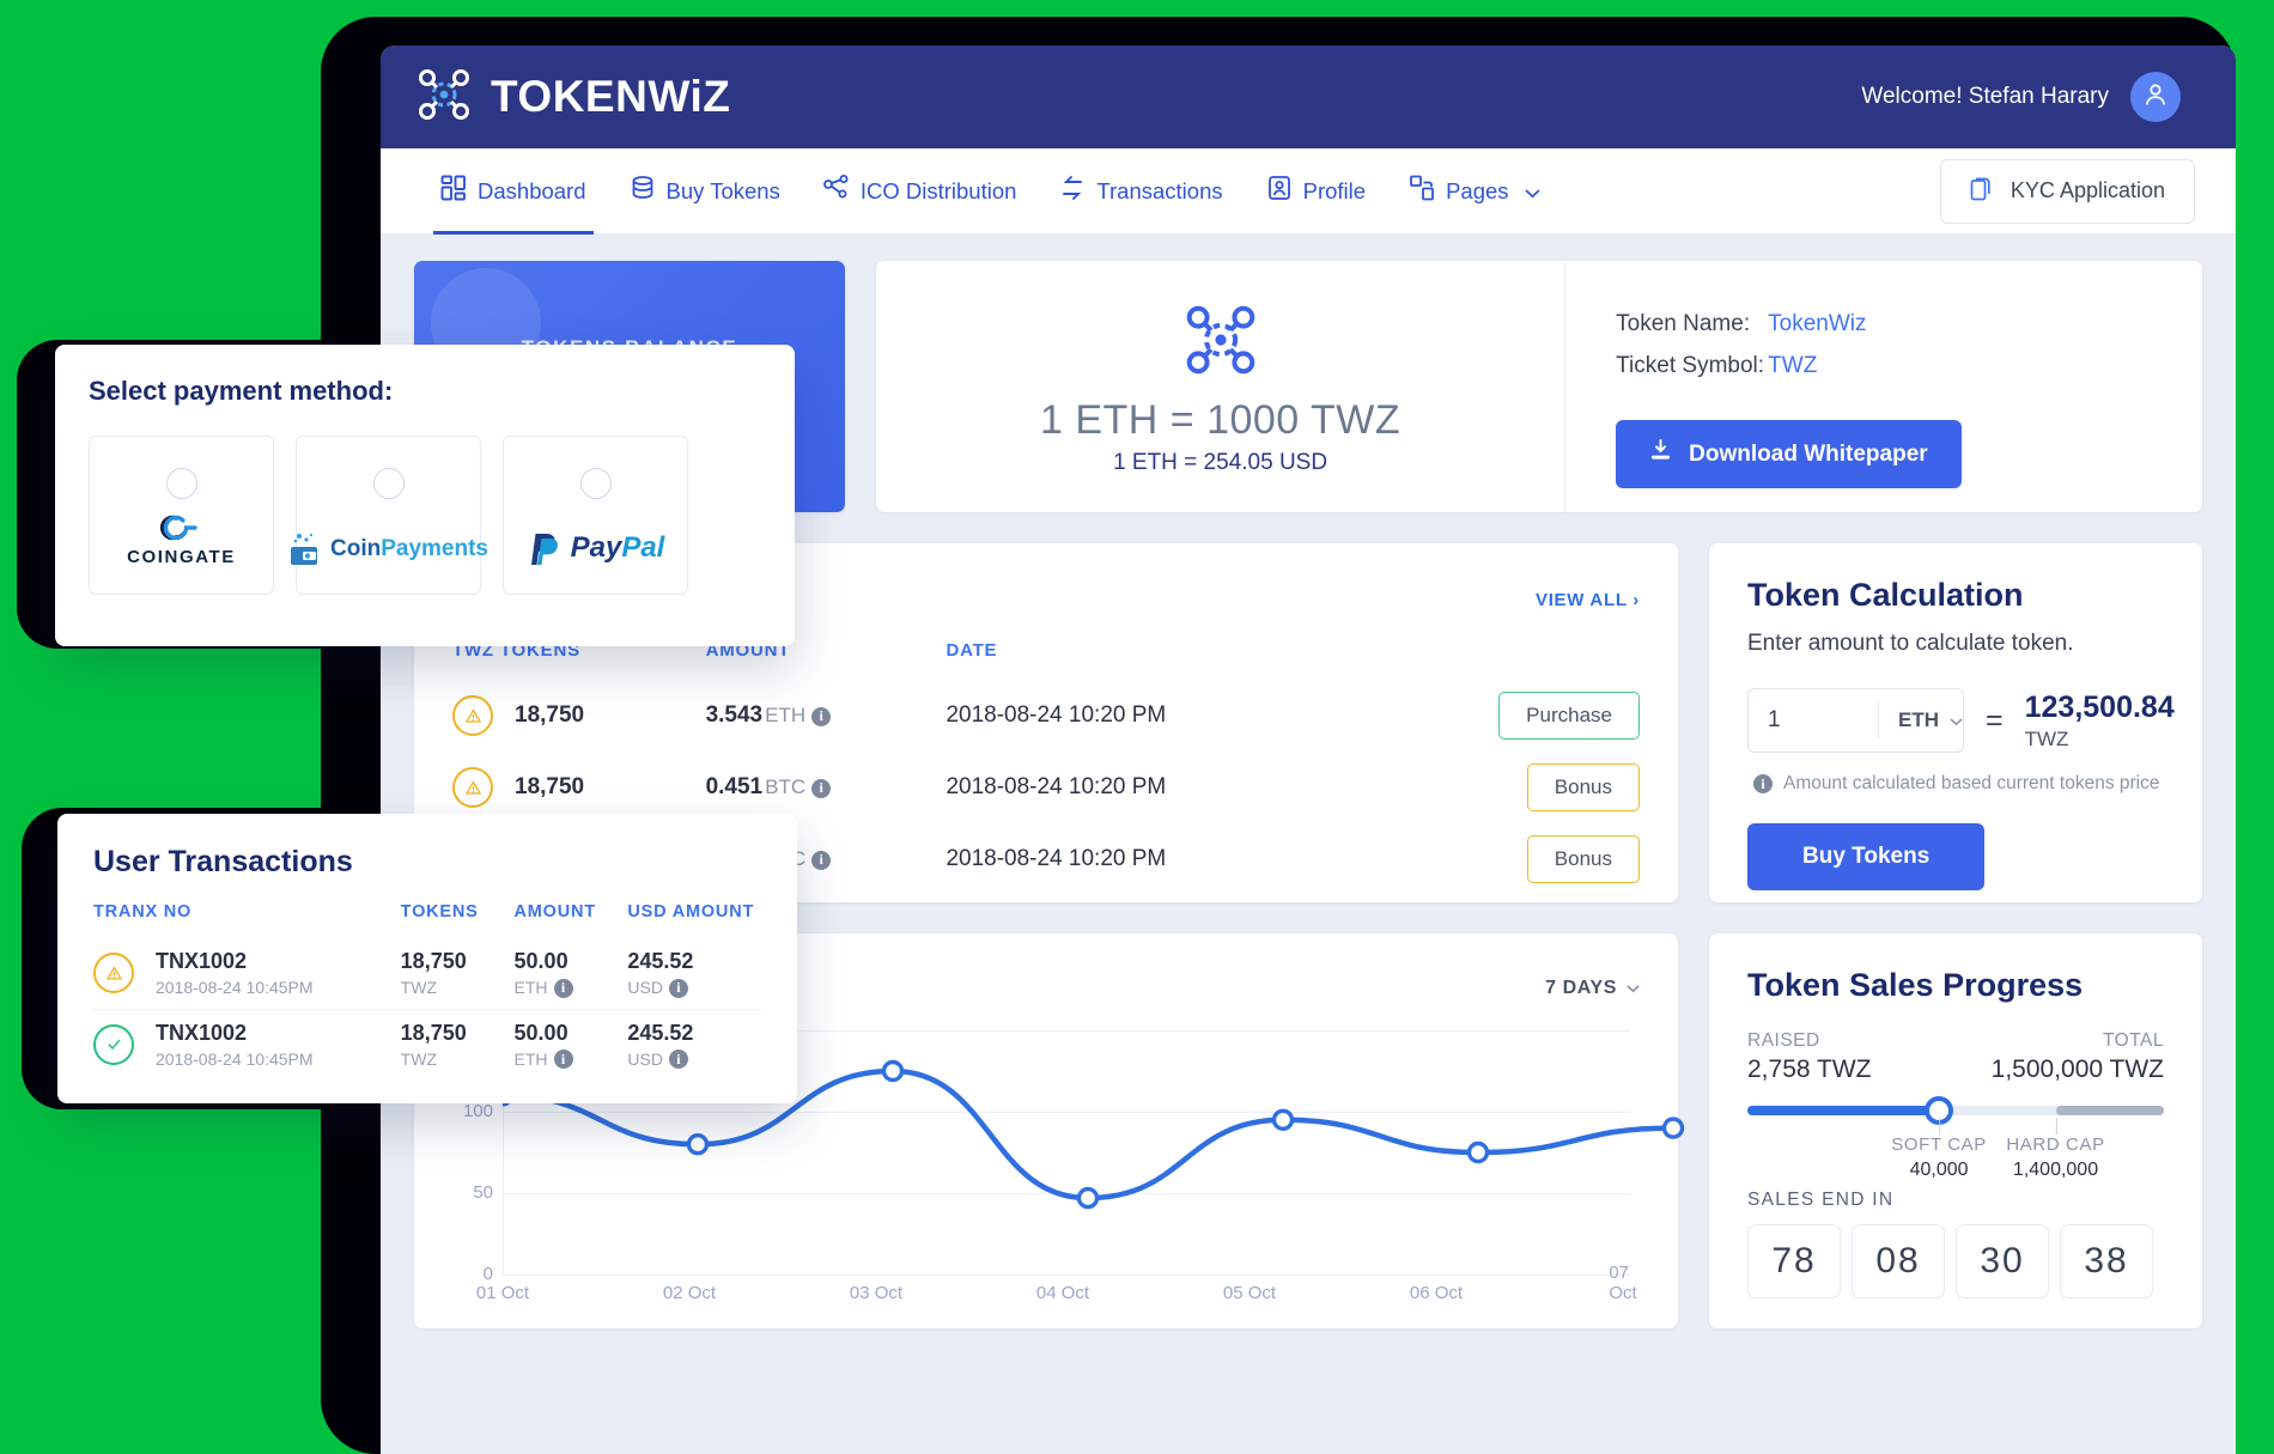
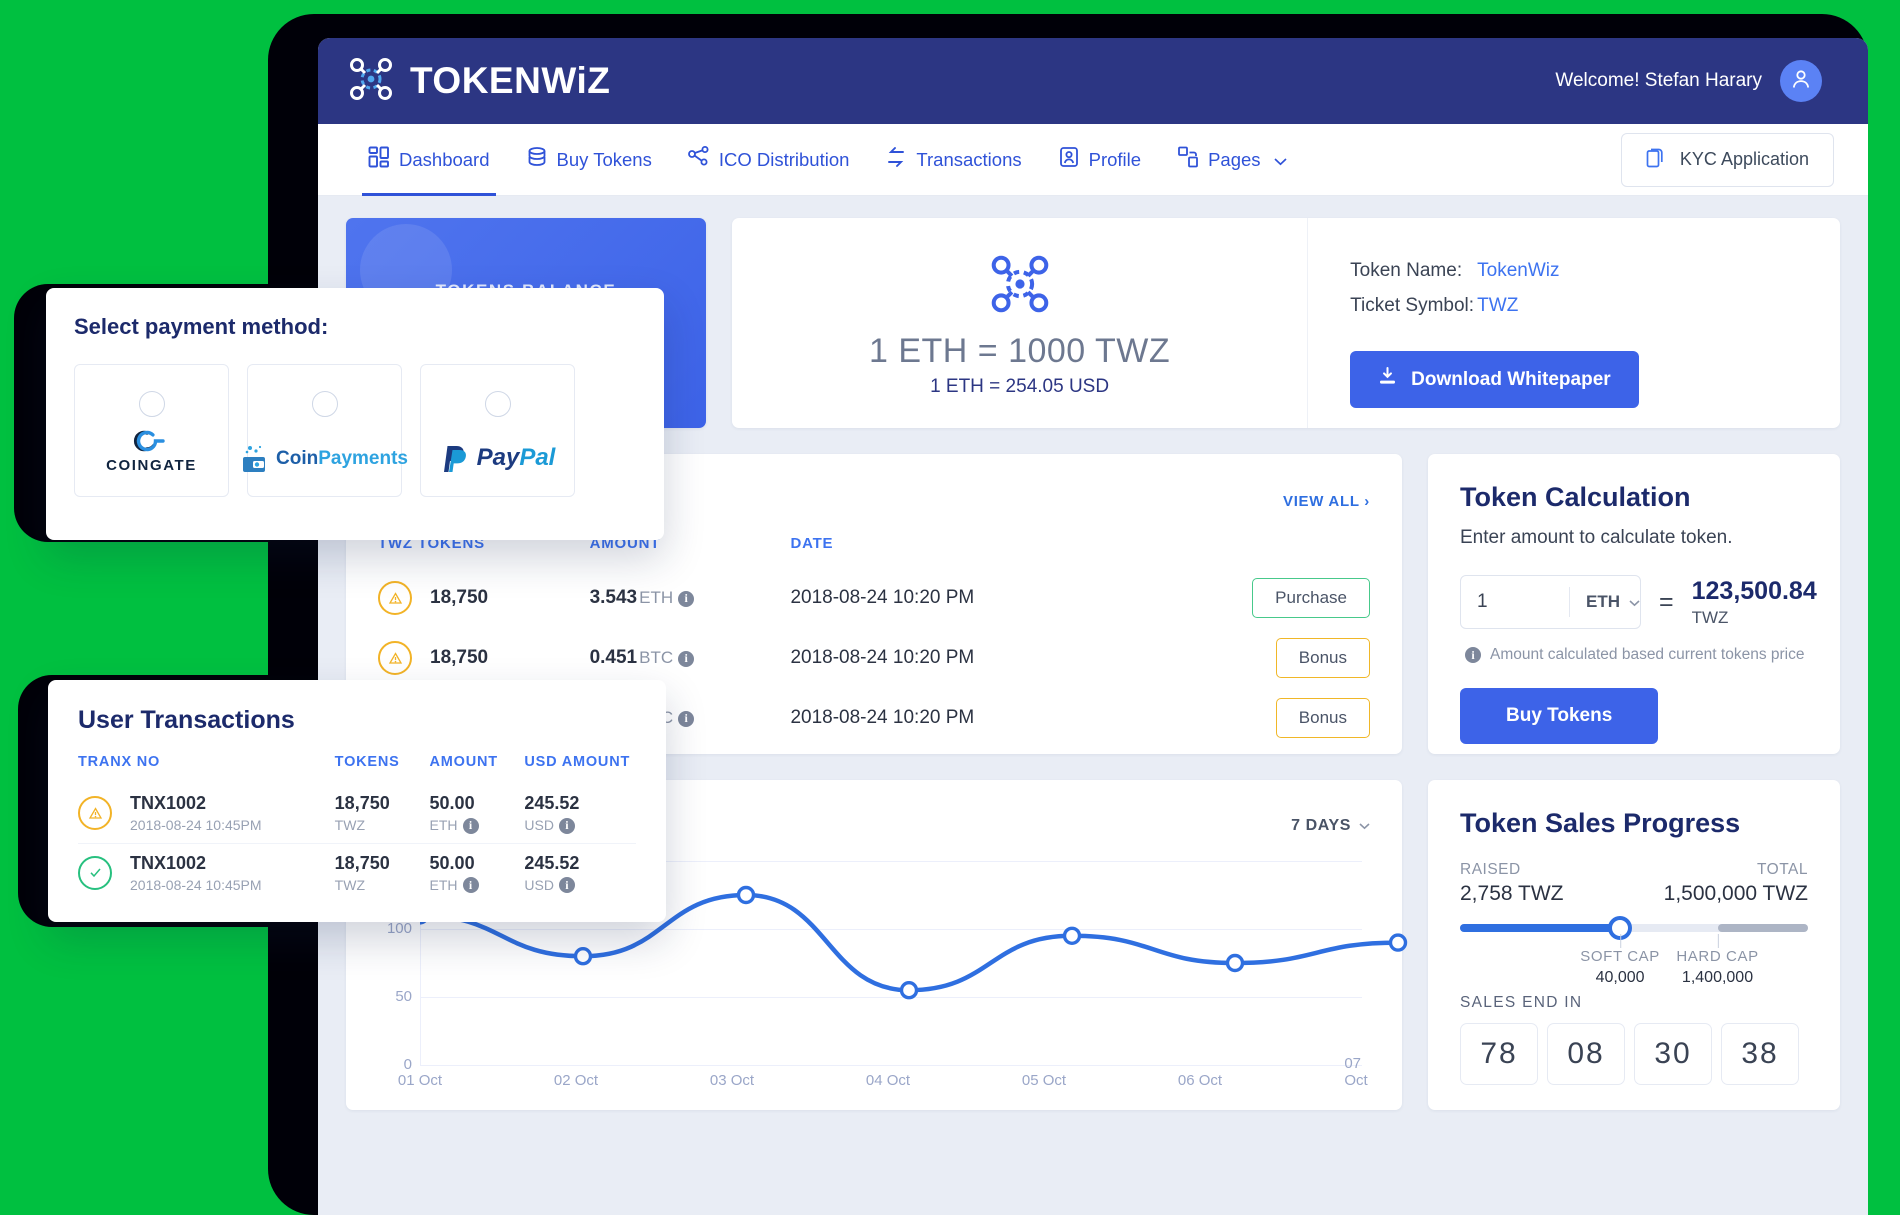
04 Oct: 47 -> 55
